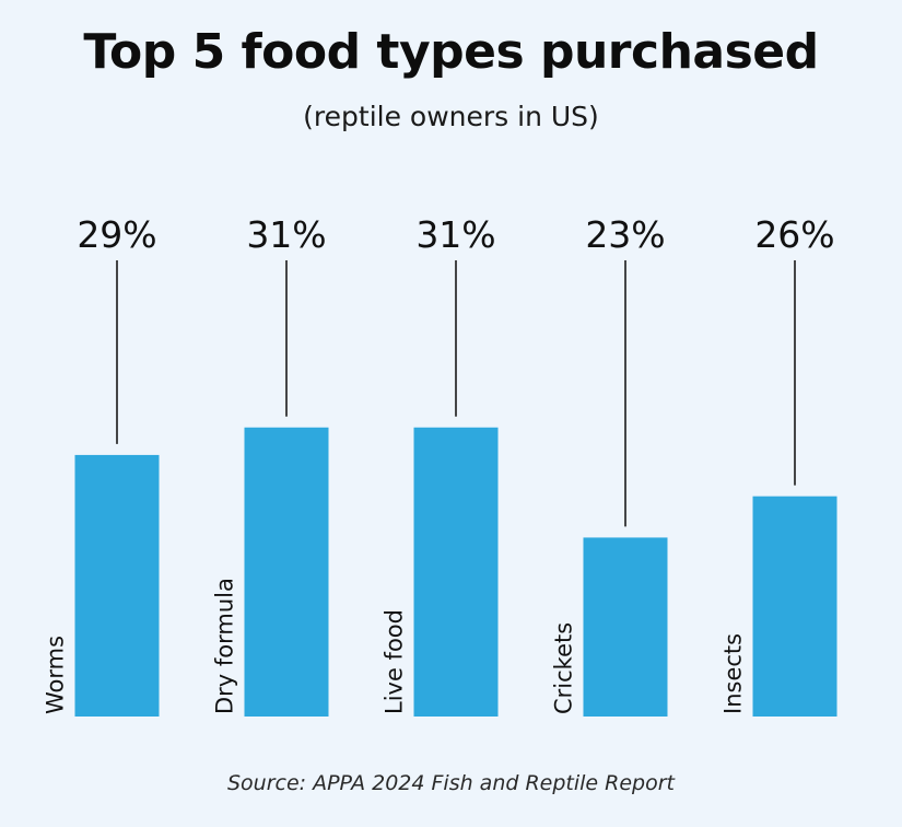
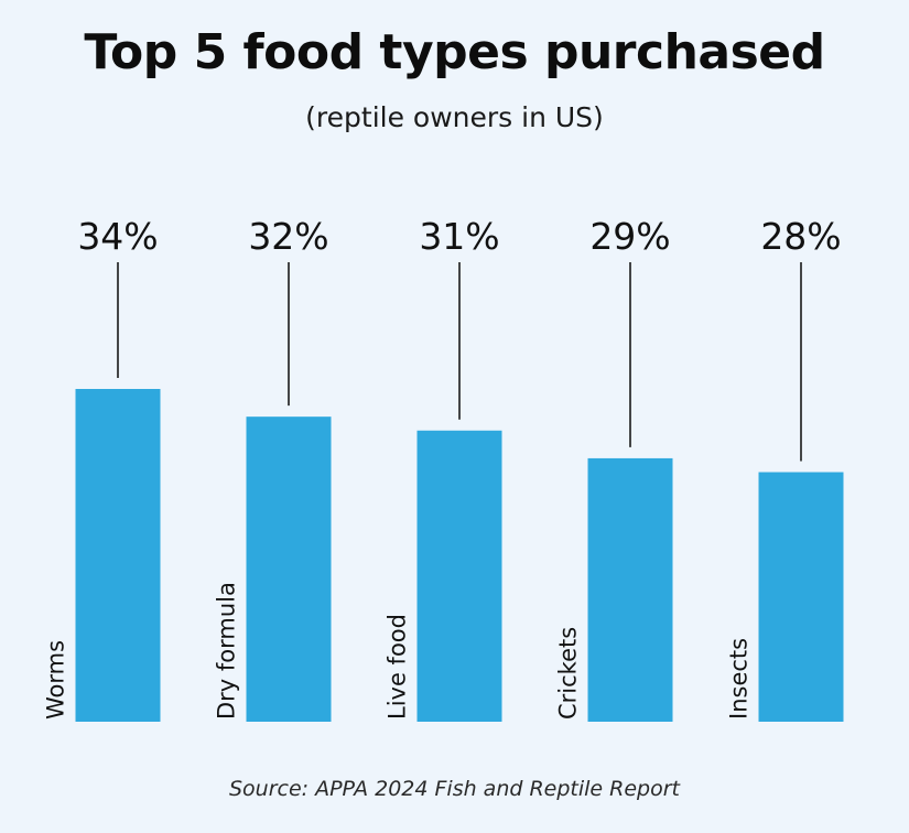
Worms: 29% -> 34%
Dry formula: 31% -> 32%
Crickets: 23% -> 29%
Insects: 26% -> 28%
